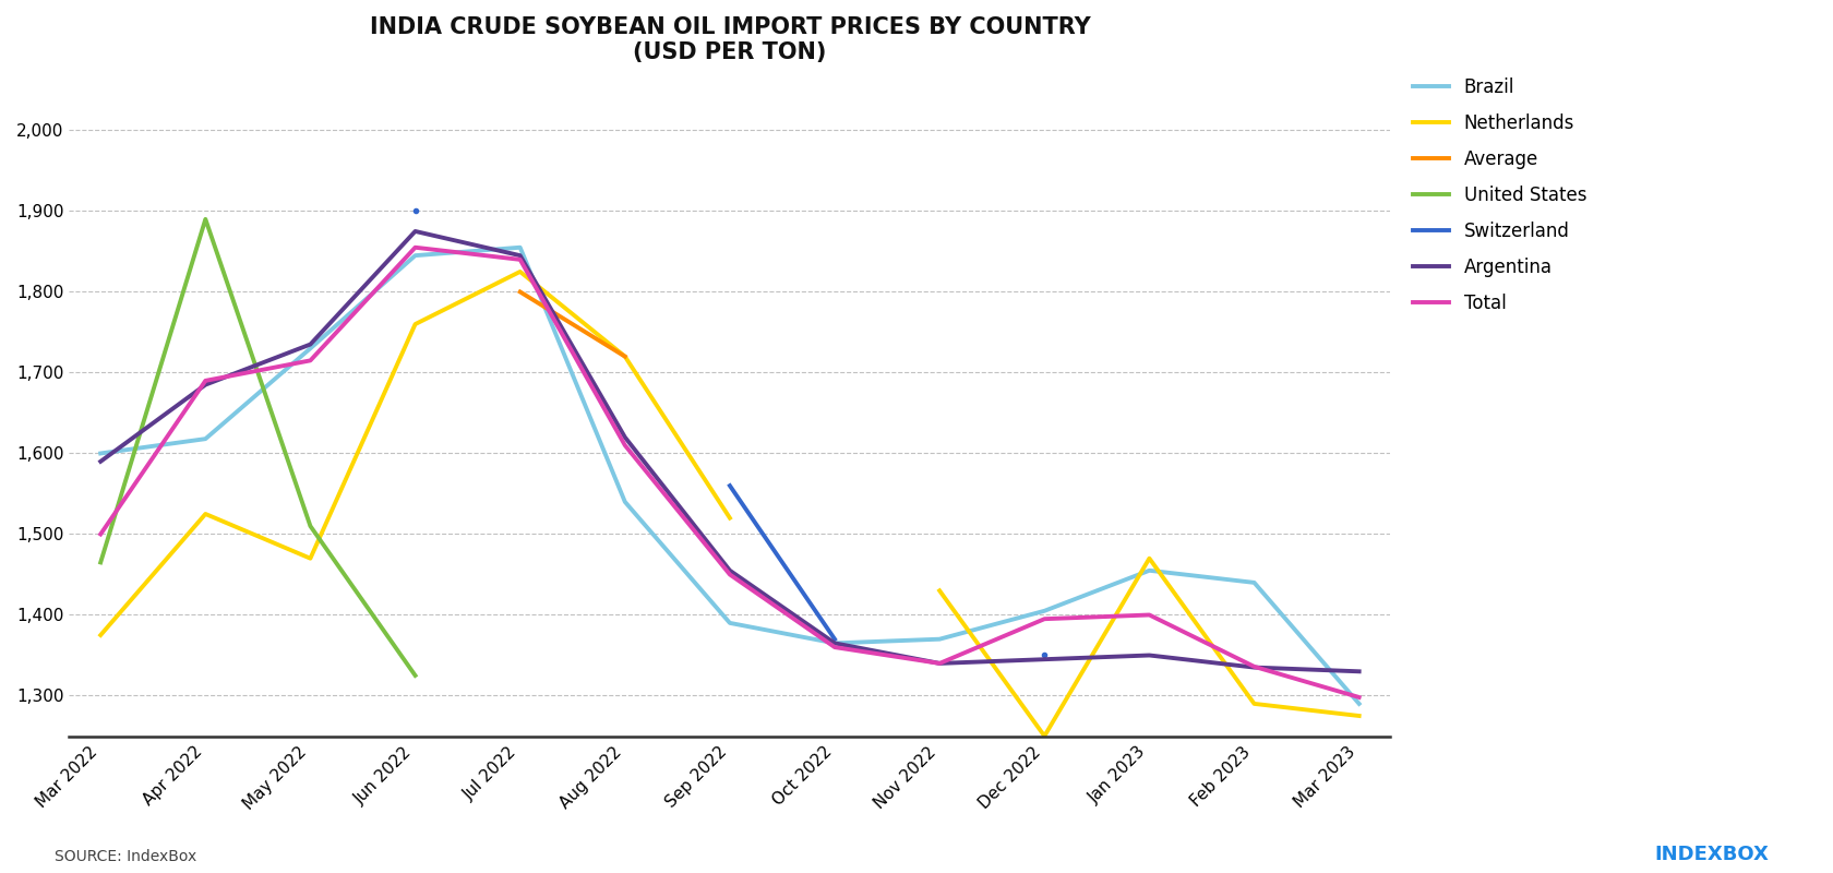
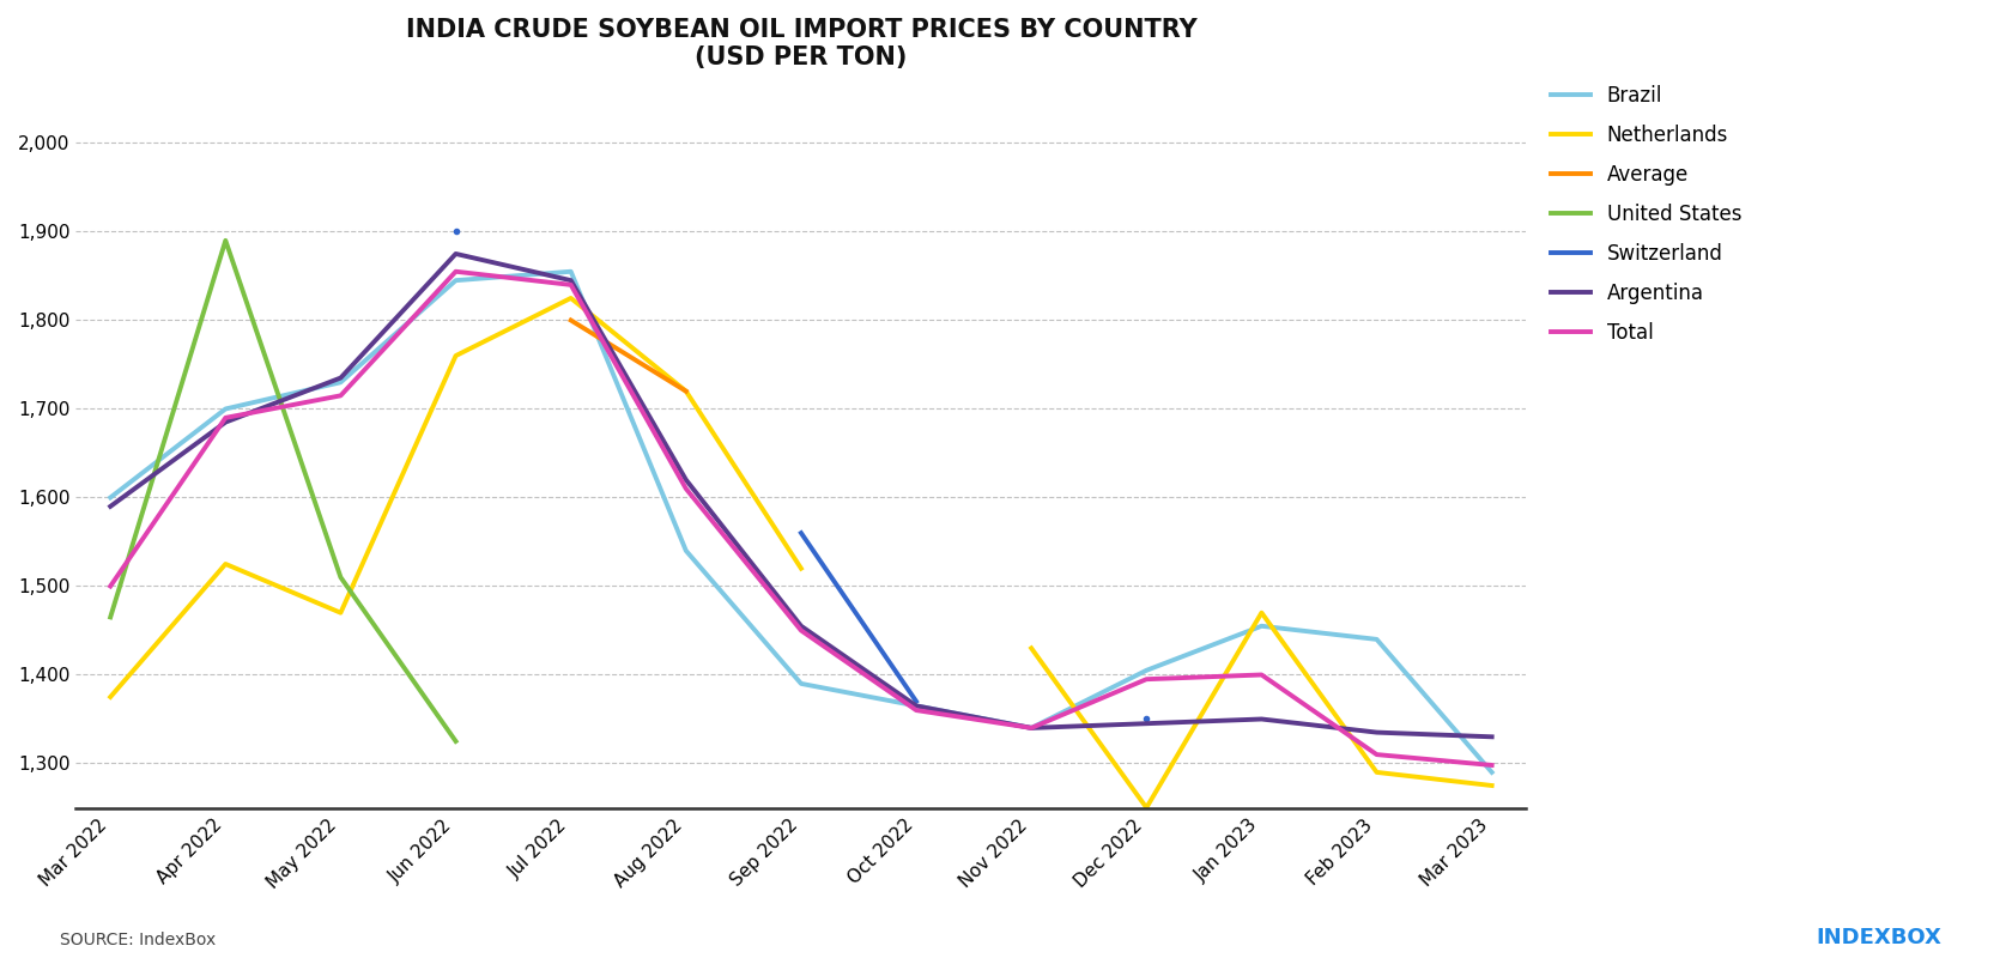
Brazil/Apr 2022: 1,618 -> 1,700
Brazil/Nov 2022: 1,370 -> 1,340
Total/Feb 2023: 1,336 -> 1,310
